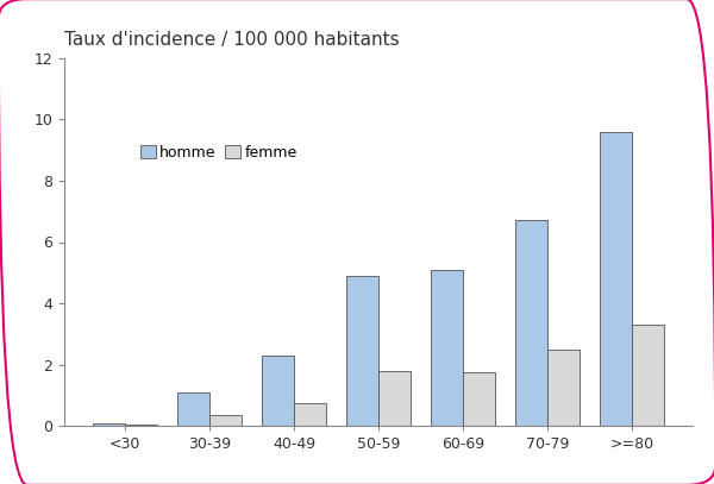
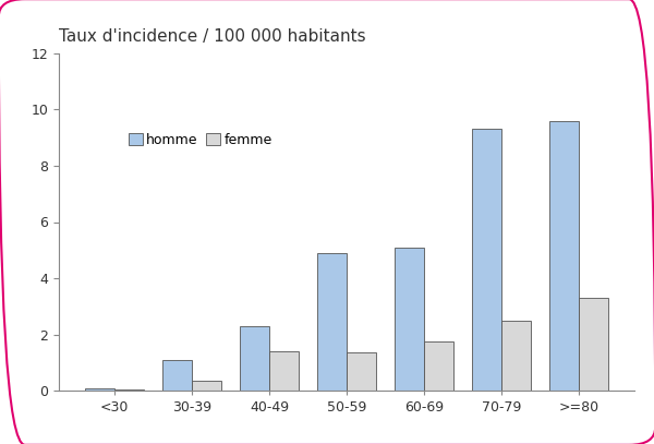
femme/40-49: 0.75 -> 1.40
femme/50-59: 1.80 -> 1.35
homme/70-79: 6.7 -> 9.3
